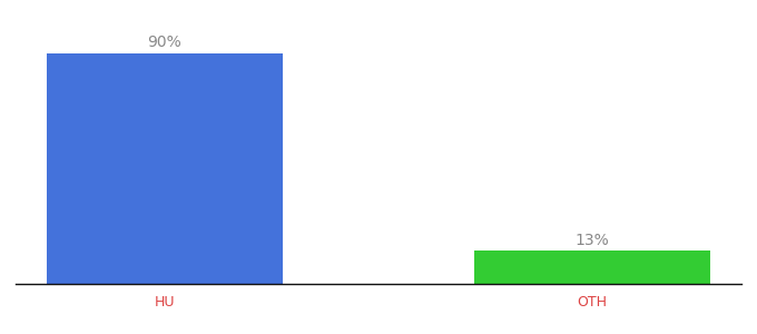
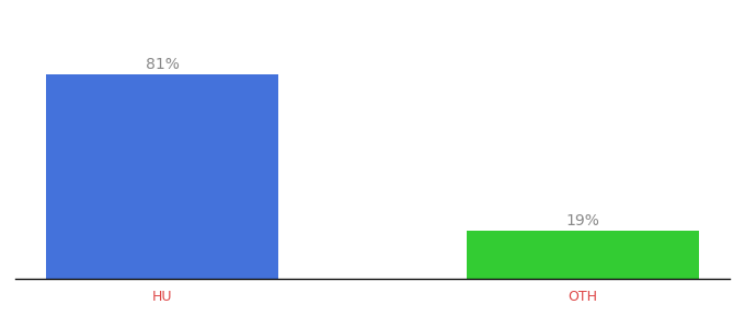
HU: 90% -> 81%
OTH: 13% -> 19%
